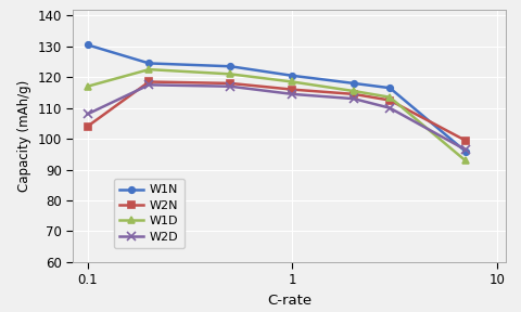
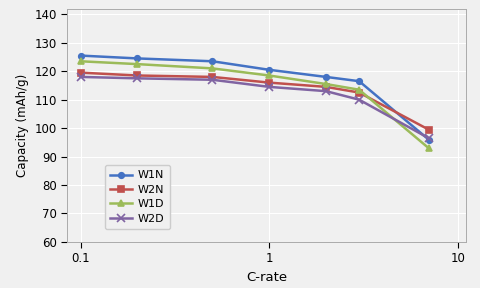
W1N/0.1: 130.5 -> 125.5
W2N/0.1: 104.0 -> 119.5
W1D/0.1: 117.0 -> 123.5
W2D/0.1: 108.0 -> 118.0
